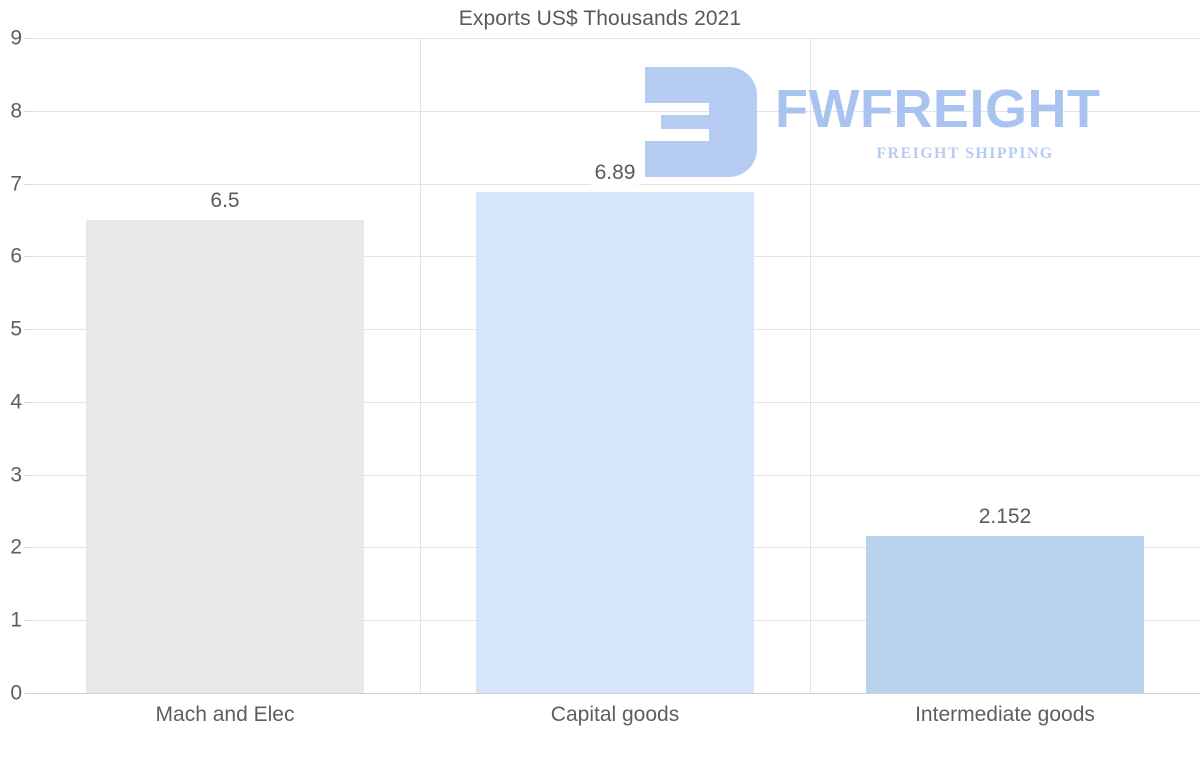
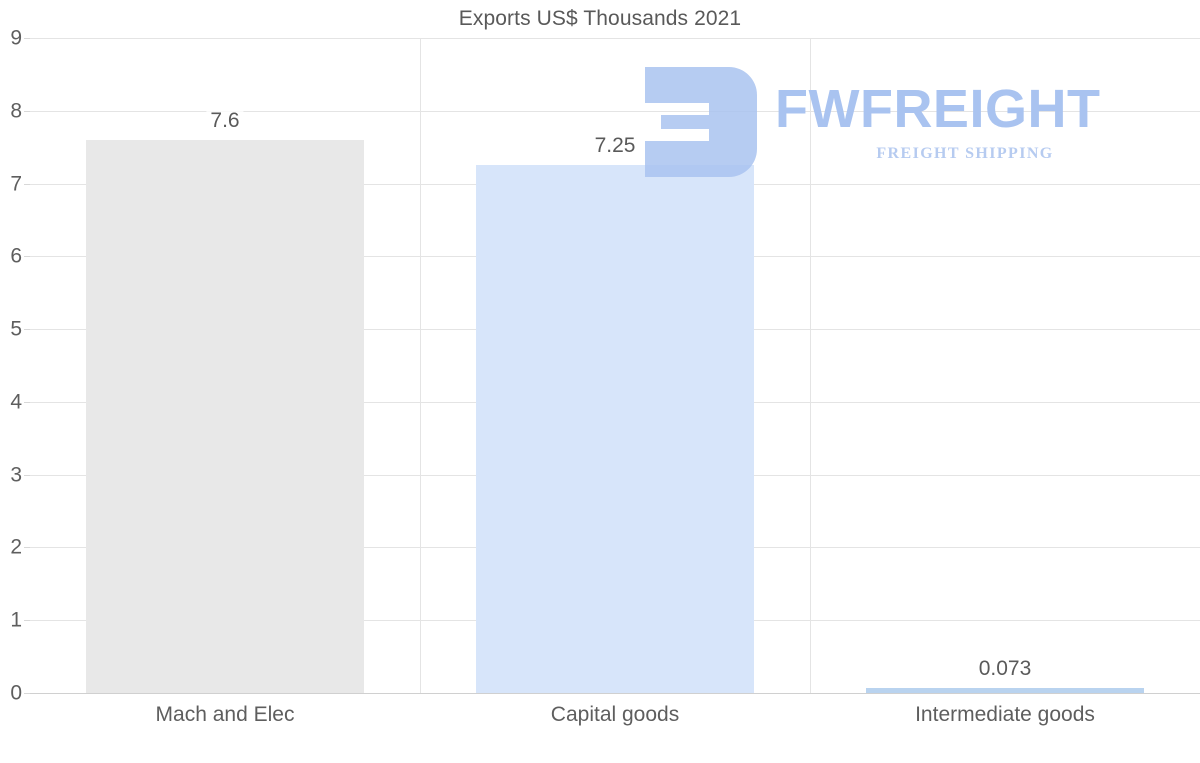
Mach and Elec: 6.5 -> 7.6
Capital goods: 6.89 -> 7.25
Intermediate goods: 2.152 -> 0.073
